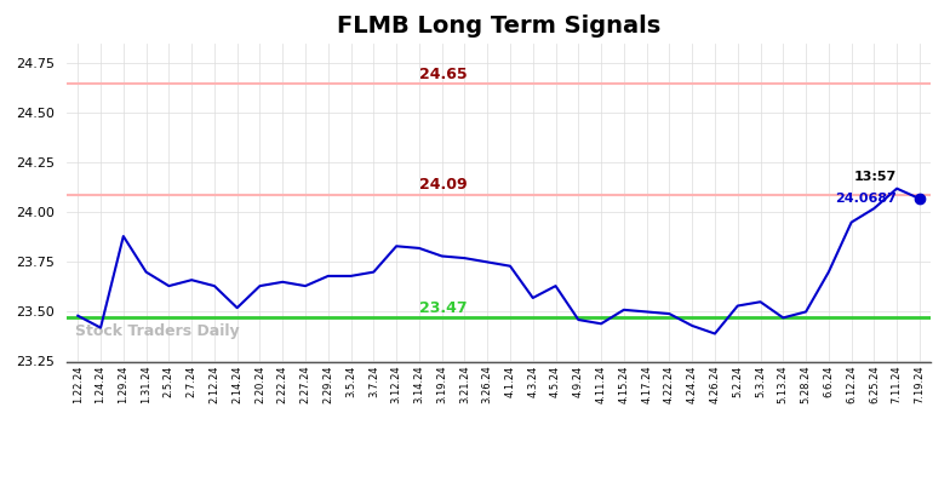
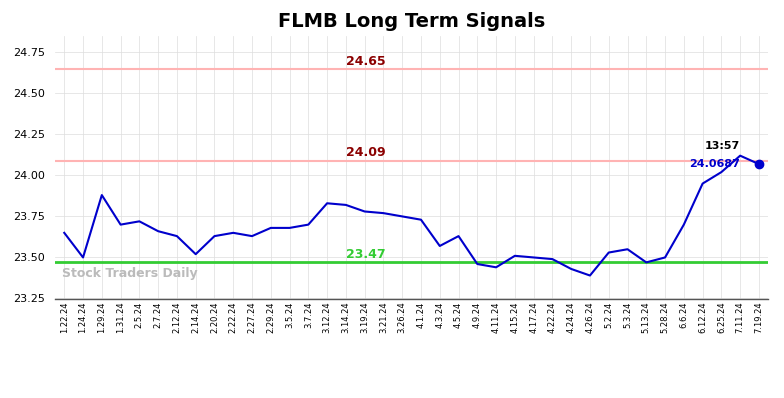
1.22.24: 23.48 -> 23.65
1.24.24: 23.42 -> 23.50
2.5.24: 23.63 -> 23.72
